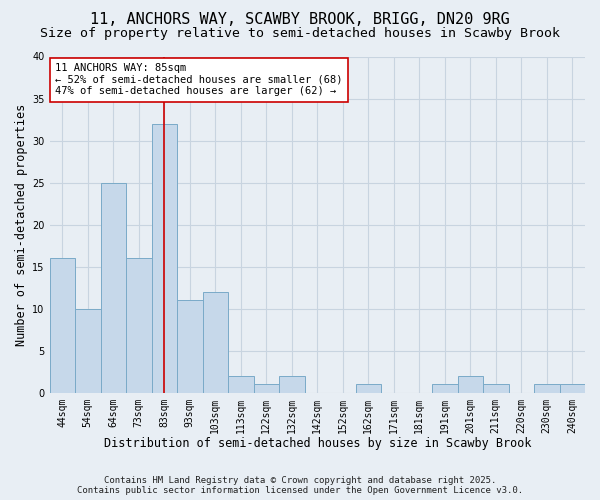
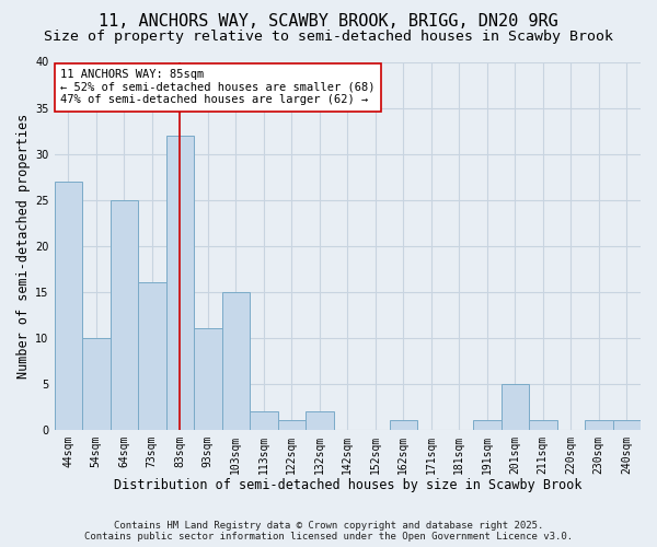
44sqm: 16 -> 27
103sqm: 12 -> 15
201sqm: 2 -> 5
